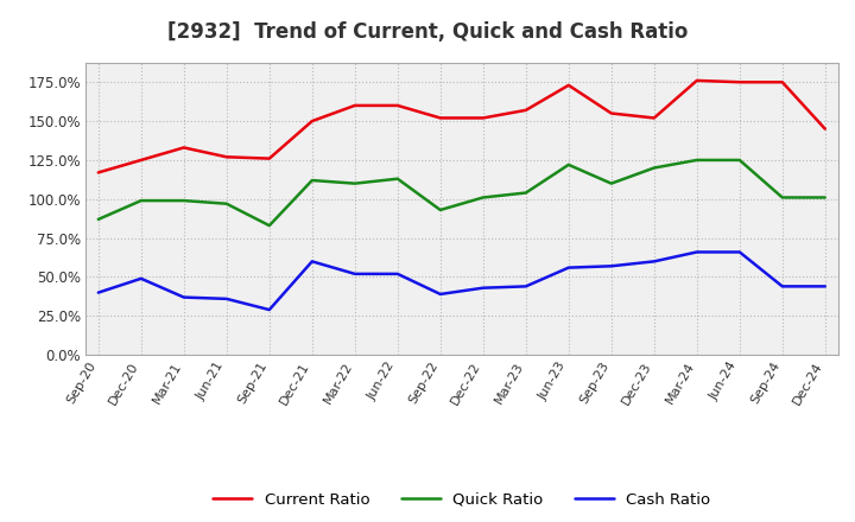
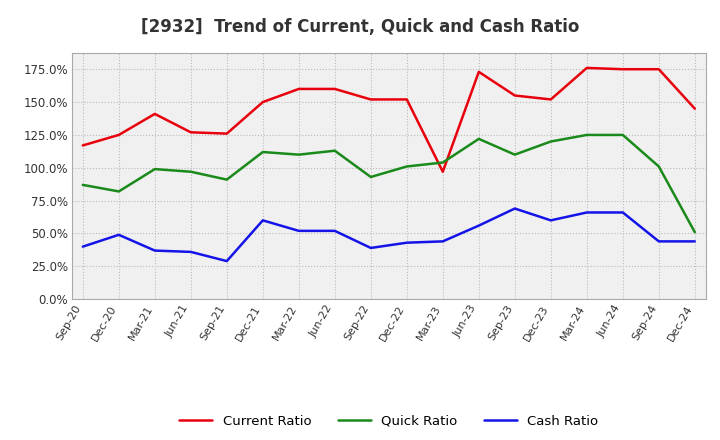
Quick Ratio/Dec-20: 99% -> 82%
Current Ratio/Mar-21: 133% -> 141%
Quick Ratio/Sep-21: 83% -> 91%
Current Ratio/Mar-23: 157% -> 97%
Cash Ratio/Sep-23: 57% -> 69%
Quick Ratio/Dec-24: 101% -> 51%
